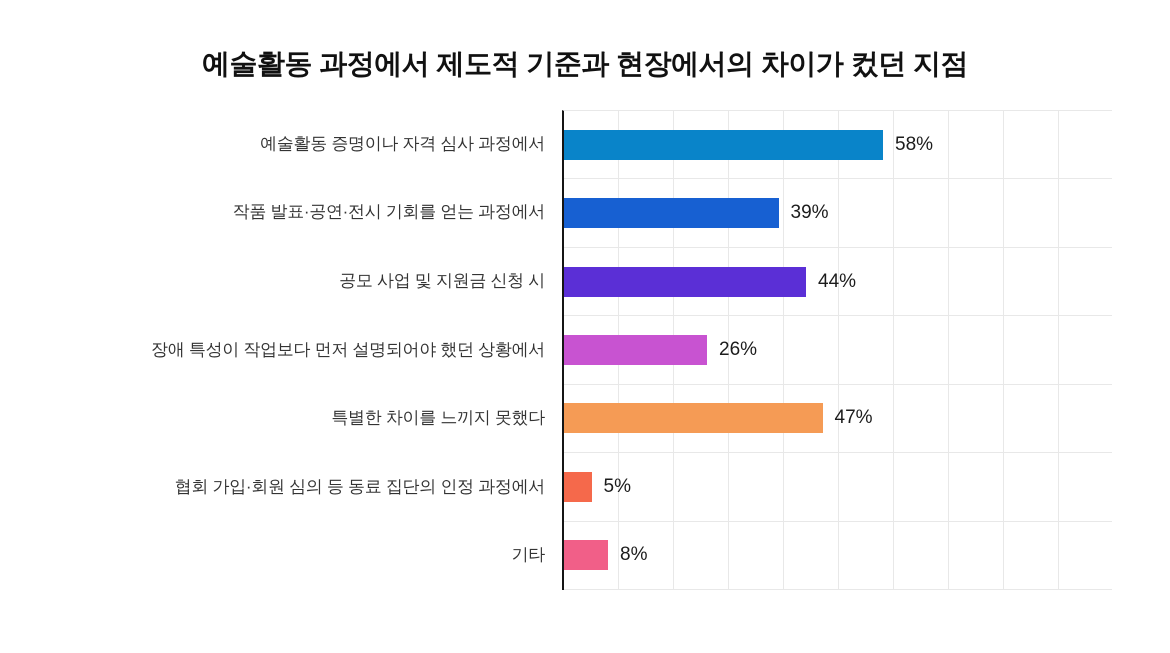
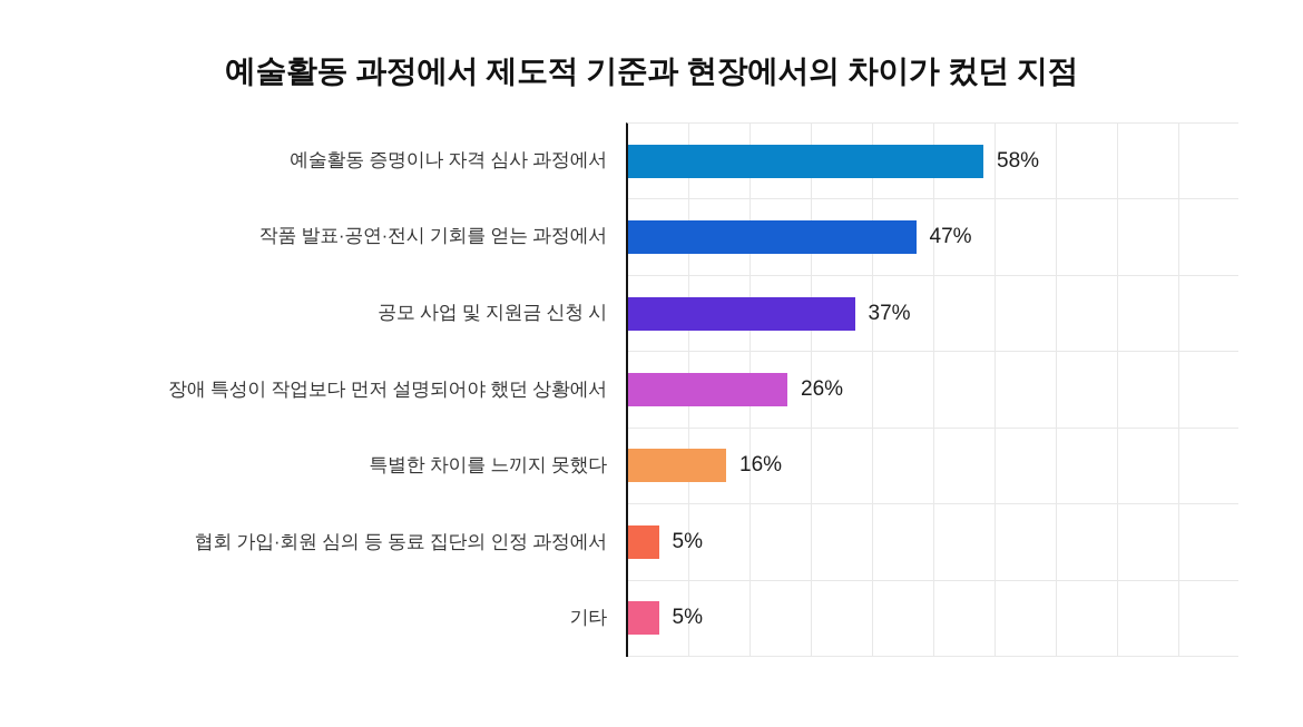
작품 발표·공연·전시 기회를 얻는 과정에서: 39% -> 47%
공모 사업 및 지원금 신청 시: 44% -> 37%
특별한 차이를 느끼지 못했다: 47% -> 16%
기타: 8% -> 5%
